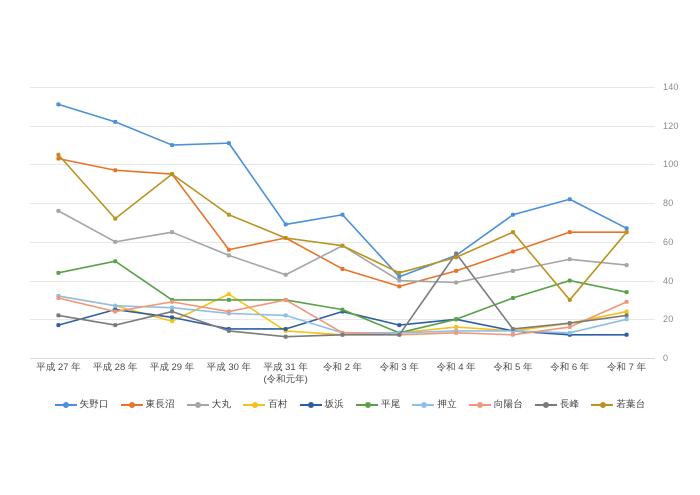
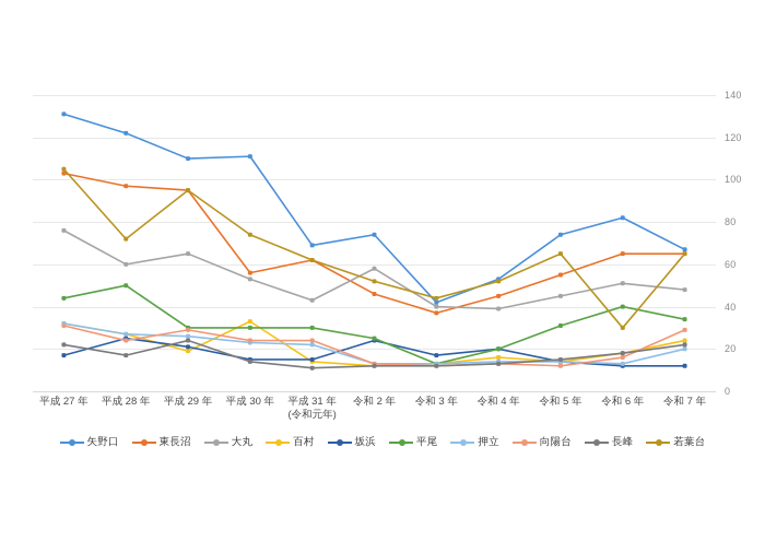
向陽台/平成 31 年 (令和元年): 30 -> 24
若葉台/令和 2 年: 58 -> 52
長峰/令和 4 年: 54 -> 13
